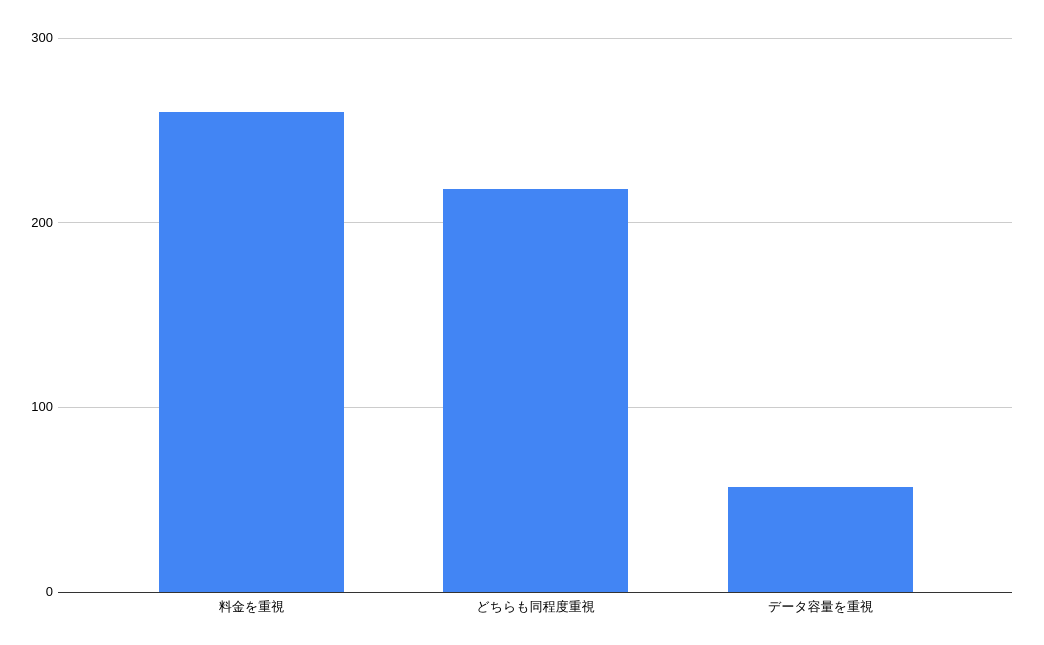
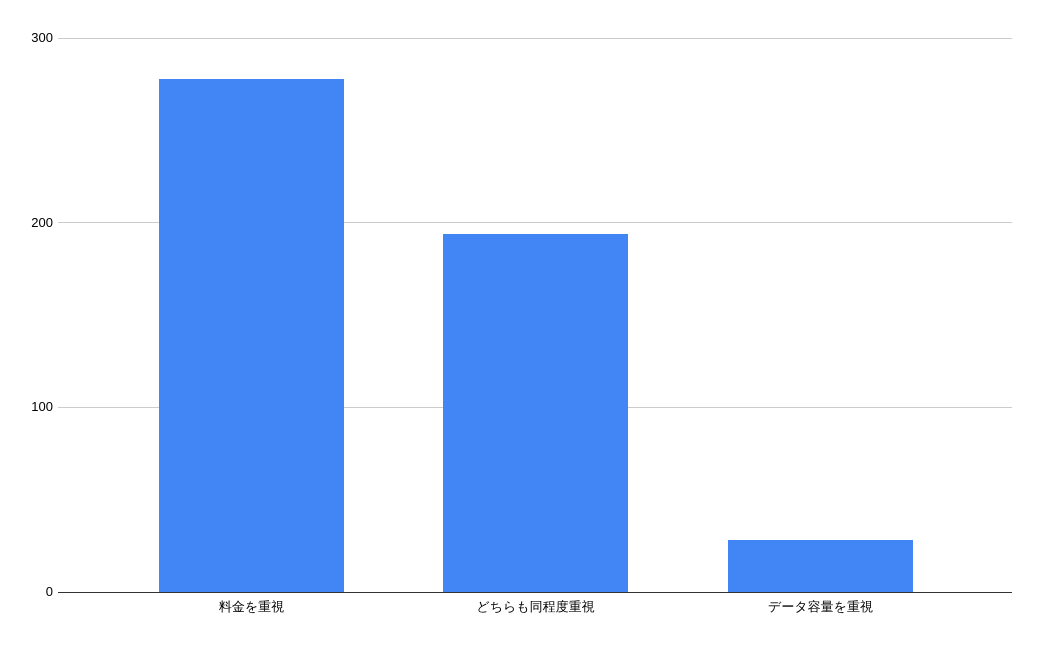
料金を重視: 260 -> 278
どちらも同程度重視: 218 -> 194
データ容量を重視: 57 -> 28
